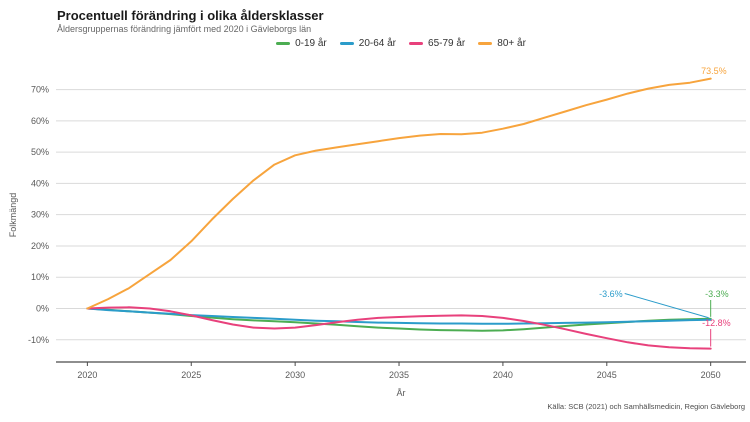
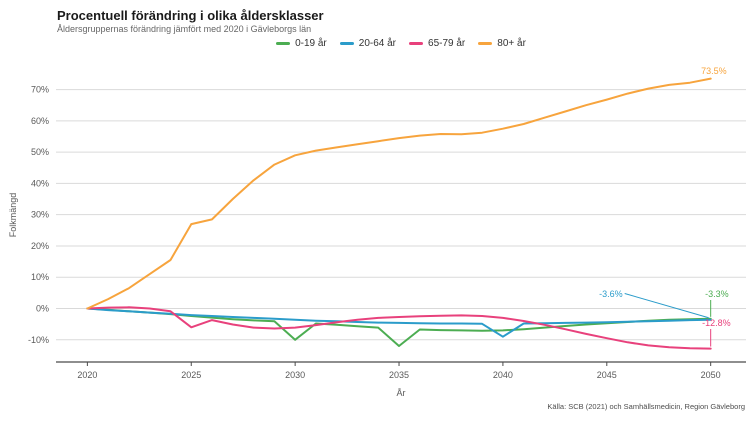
65-79 år/2025: -2% -> -6%
80+ år/2025: 22% -> 27%
0-19 år/2030: -4% -> -10%
0-19 år/2035: -6% -> -12%
20-64 år/2040: -5% -> -9%
